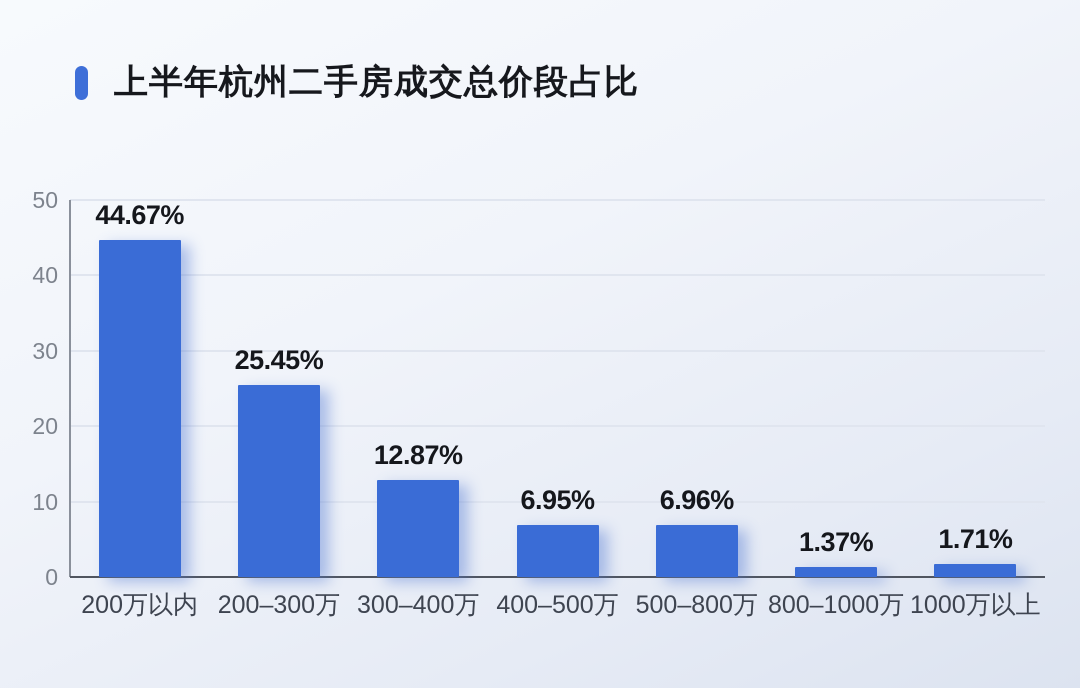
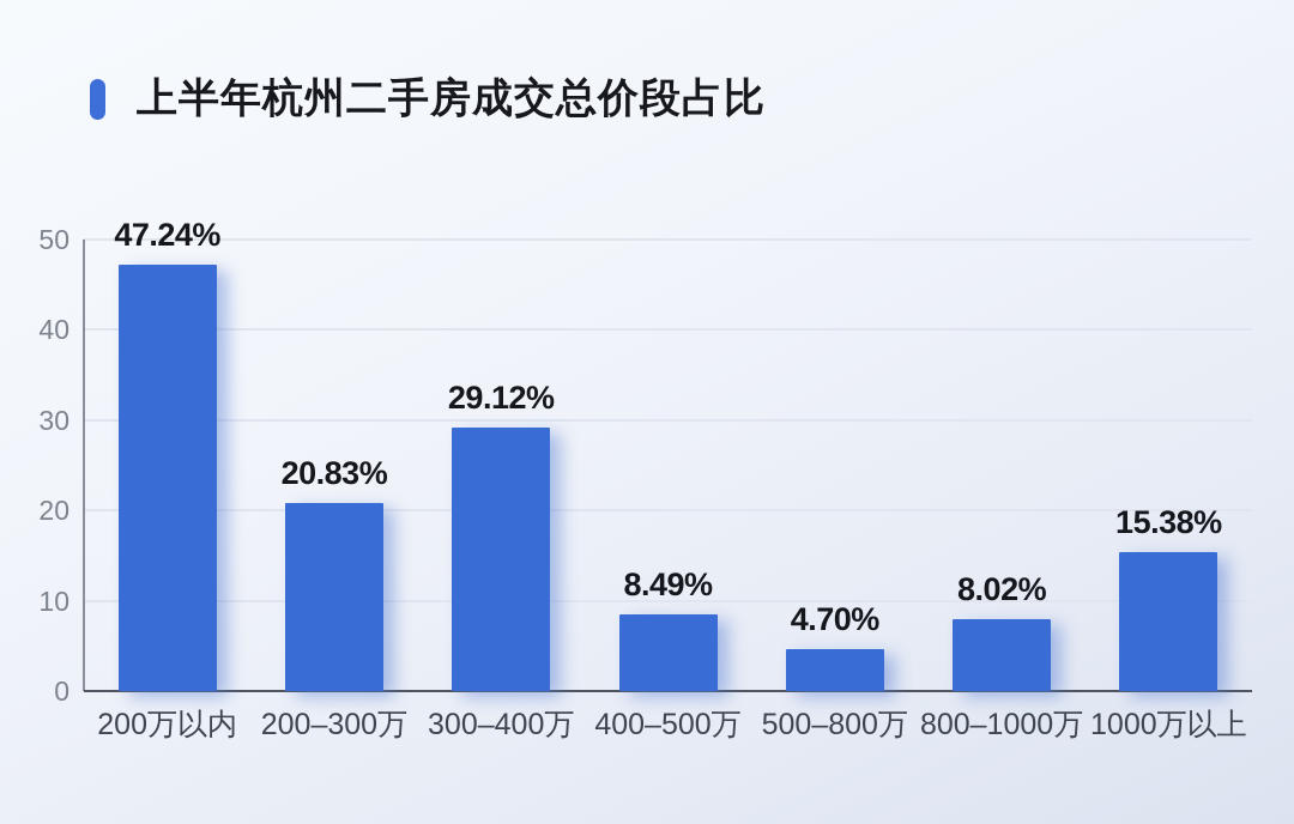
200万以内: 44.67% -> 47.24%
200–300万: 25.45% -> 20.83%
300–400万: 12.87% -> 29.12%
400–500万: 6.95% -> 8.49%
500–800万: 6.96% -> 4.70%
800–1000万: 1.37% -> 8.02%
1000万以上: 1.71% -> 15.38%
